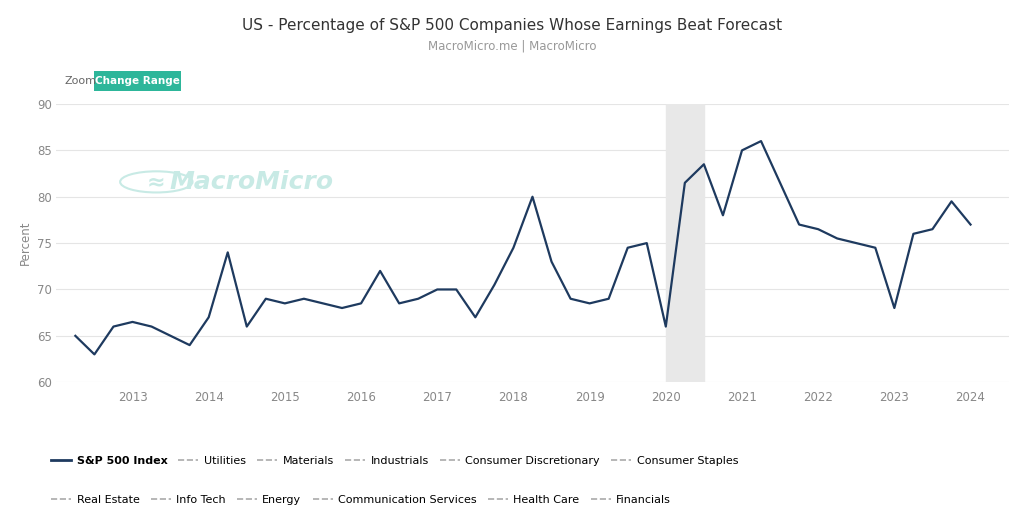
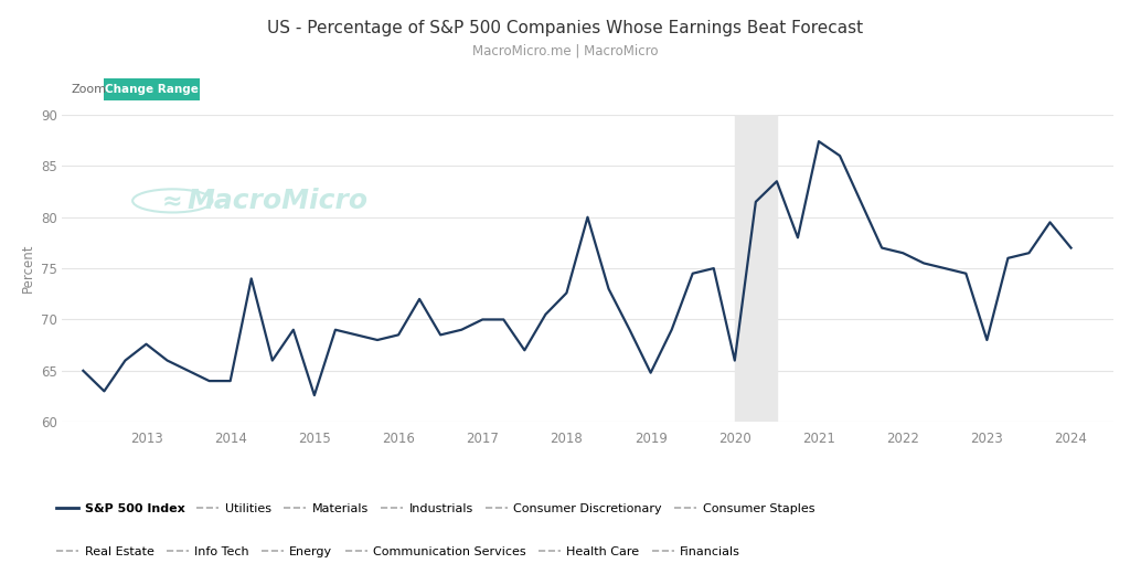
2013: 66.5 -> 67.6
2014: 67.0 -> 64.0
2015: 68.5 -> 62.6
2018: 74.5 -> 72.6
2019: 68.5 -> 64.8
2021: 85.0 -> 87.4
